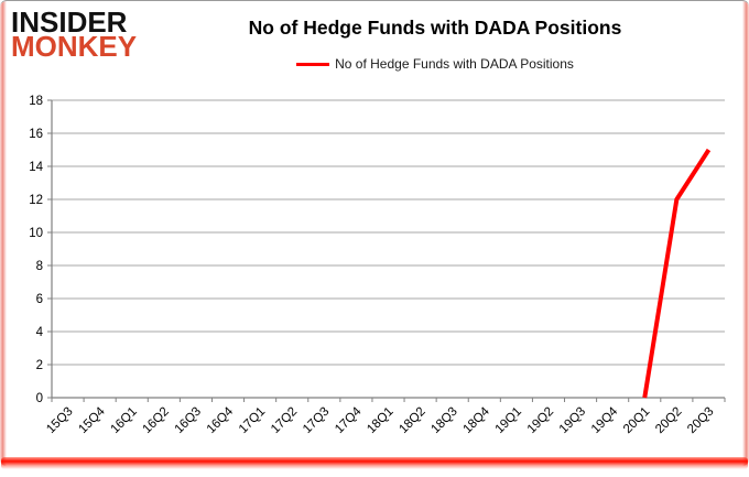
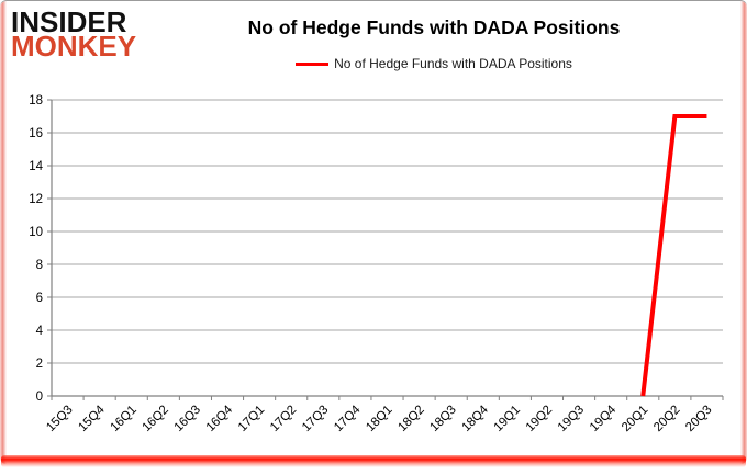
20Q2: 12 -> 17
20Q3: 15 -> 17
